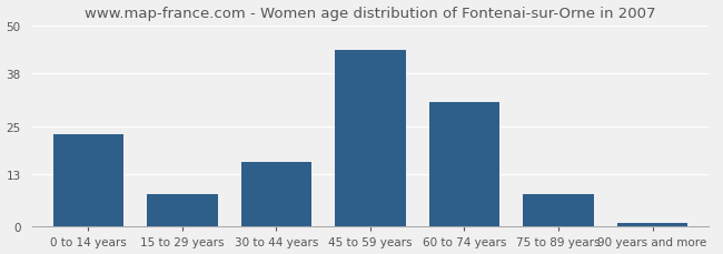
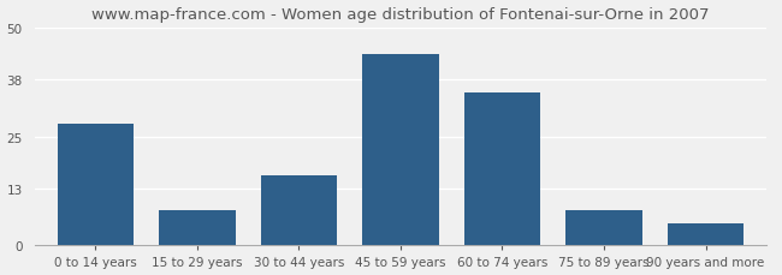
0 to 14 years: 23 -> 28
60 to 74 years: 31 -> 35
90 years and more: 1 -> 5
